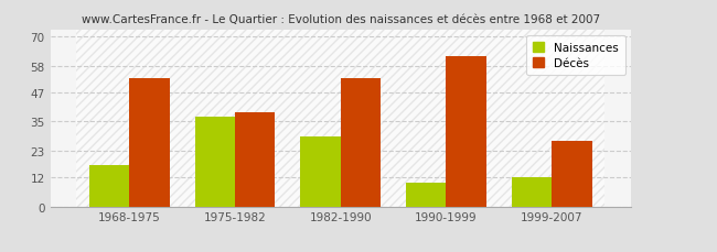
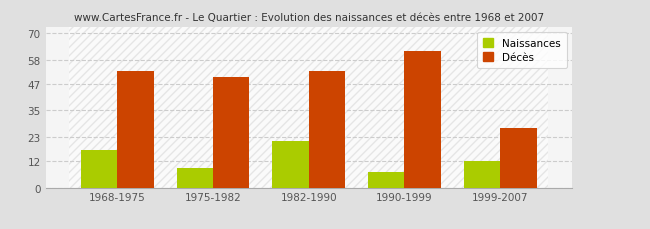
Naissances/1975-1982: 37 -> 9
Décès/1975-1982: 39 -> 50
Naissances/1982-1990: 29 -> 21
Naissances/1990-1999: 10 -> 7
